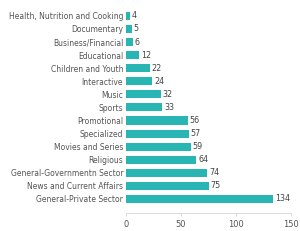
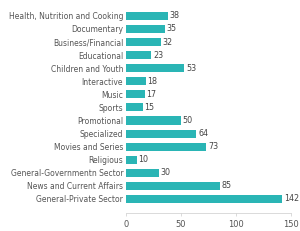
Health, Nutrition and Cooking: 4 -> 38
Documentary: 5 -> 35
Business/Financial: 6 -> 32
Educational: 12 -> 23
Children and Youth: 22 -> 53
Interactive: 24 -> 18
Music: 32 -> 17
Sports: 33 -> 15
Promotional: 56 -> 50
Specialized: 57 -> 64
Movies and Series: 59 -> 73
Religious: 64 -> 10
General-Governmentn Sector: 74 -> 30
News and Current Affairs: 75 -> 85
General-Private Sector: 134 -> 142
